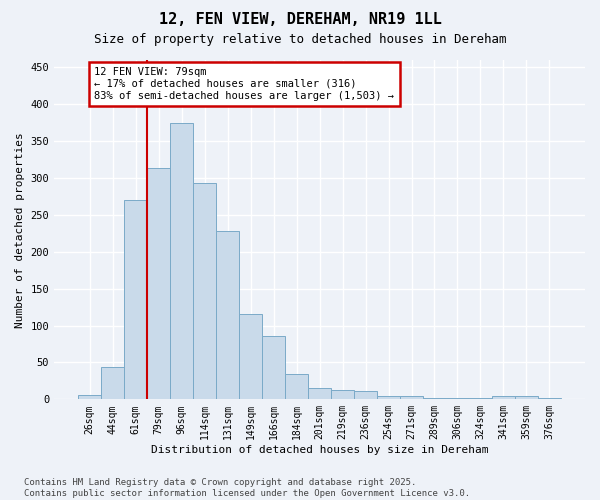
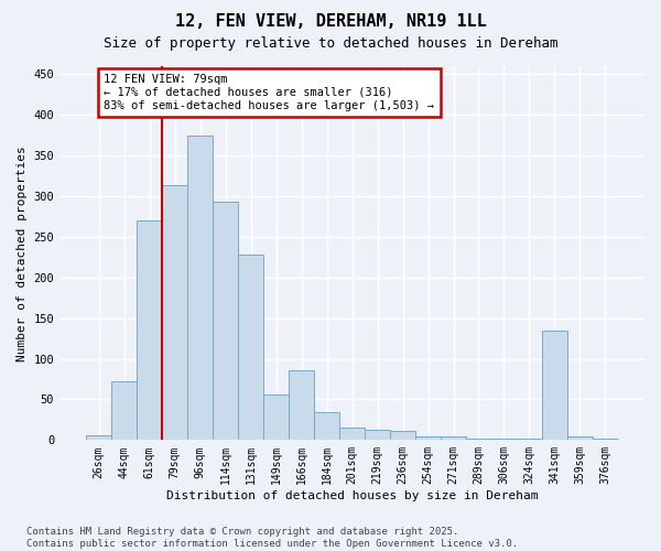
44sqm: 44 -> 72
149sqm: 116 -> 56
341sqm: 5 -> 134
